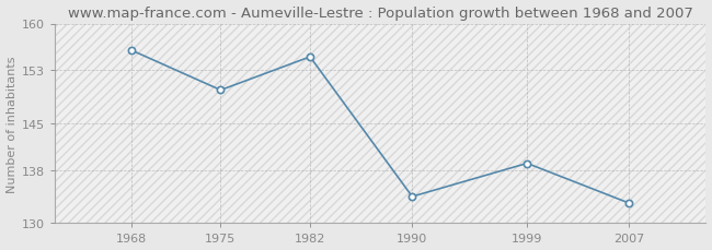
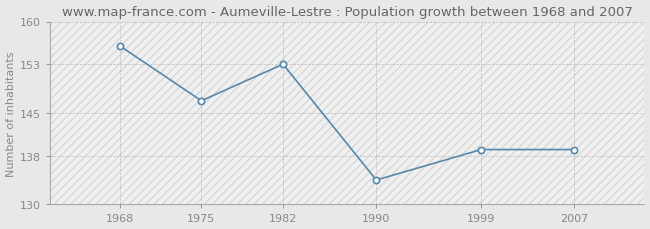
1975: 150 -> 147
1982: 155 -> 153
2007: 133 -> 139
